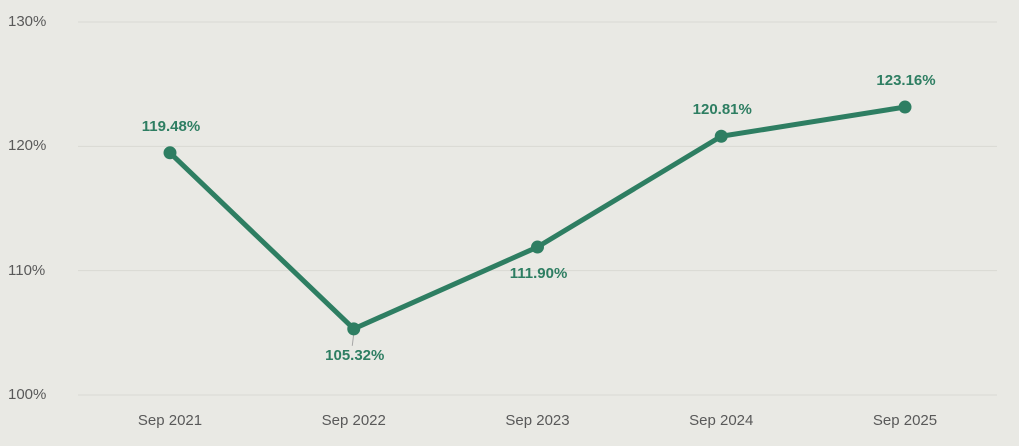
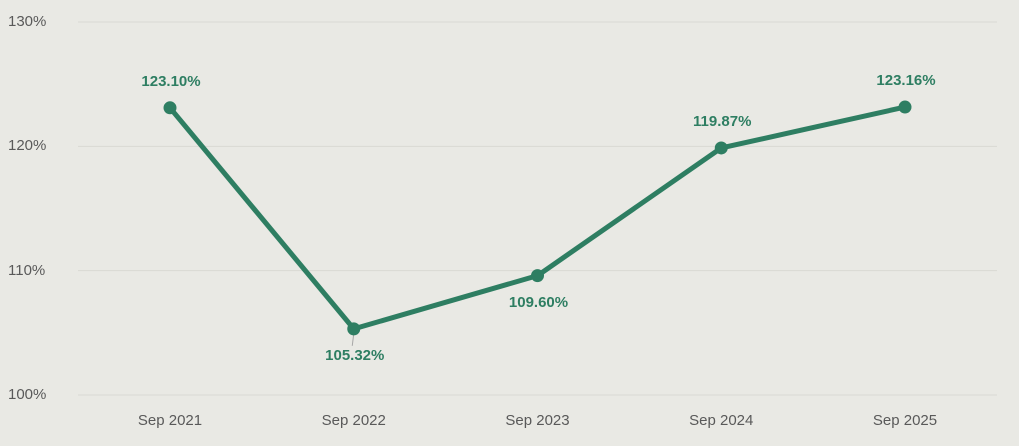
Sep 2021: 119.48% -> 123.10%
Sep 2023: 111.90% -> 109.60%
Sep 2024: 120.81% -> 119.87%
